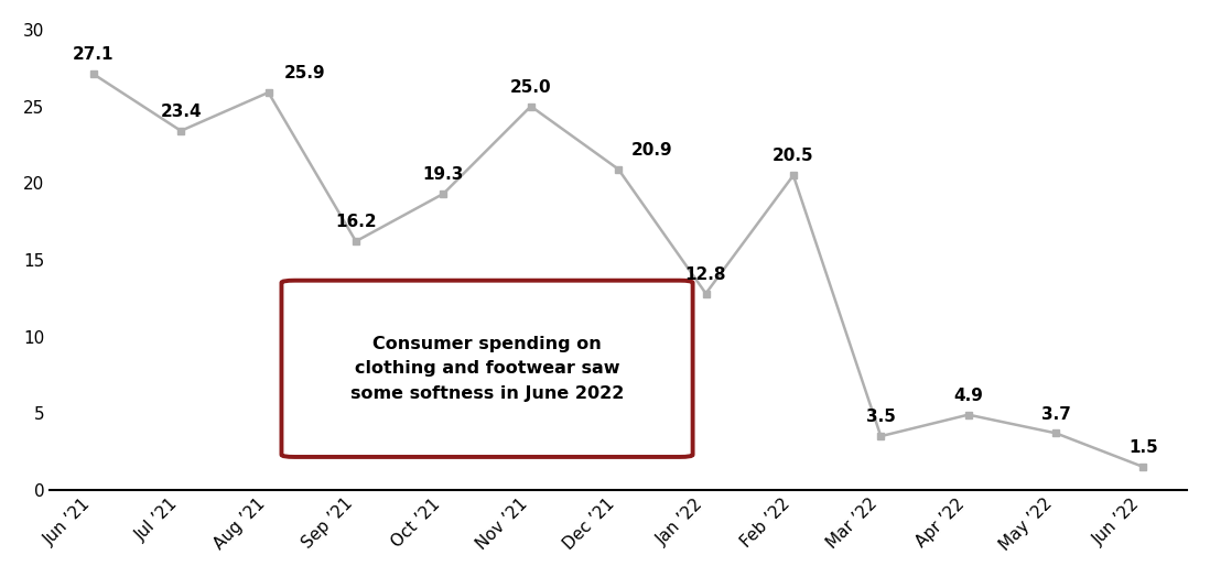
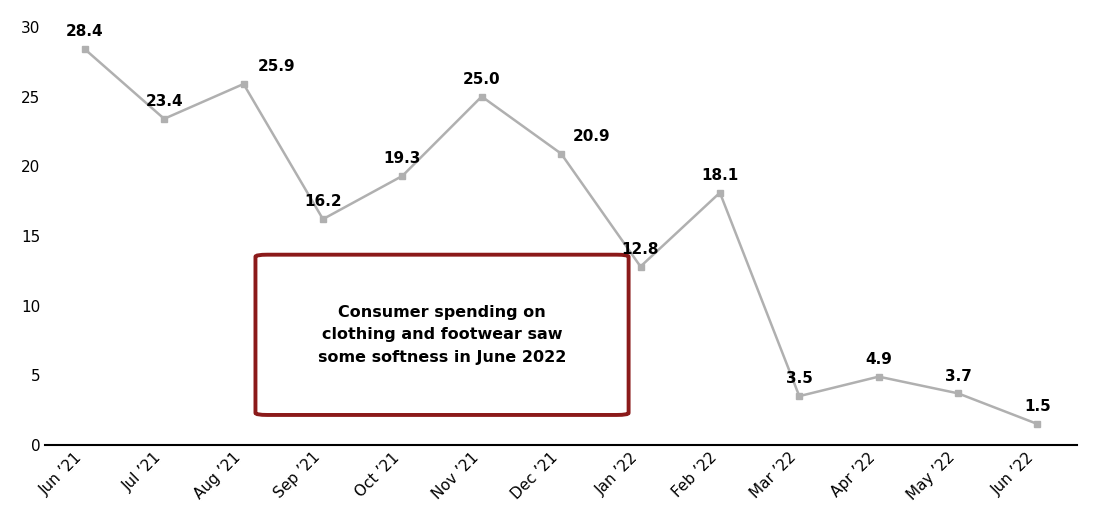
Jun ’21: 27.1 -> 28.4
Feb ’22: 20.5 -> 18.1
